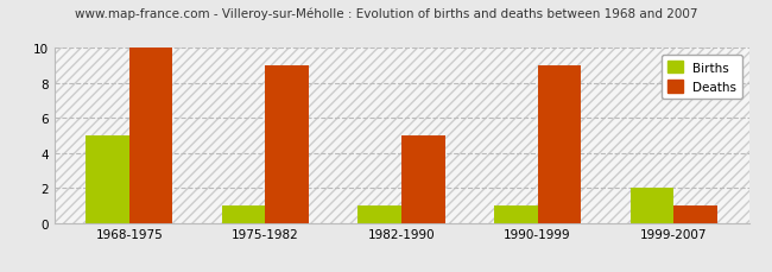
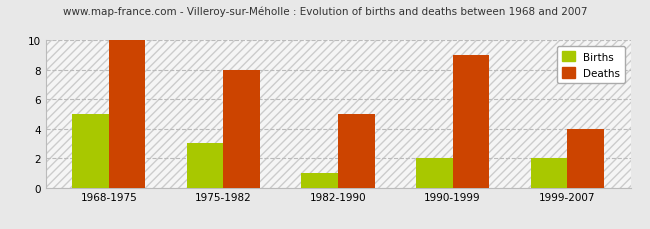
Births/1975-1982: 1 -> 3
Deaths/1975-1982: 9 -> 8
Births/1990-1999: 1 -> 2
Deaths/1999-2007: 1 -> 4
